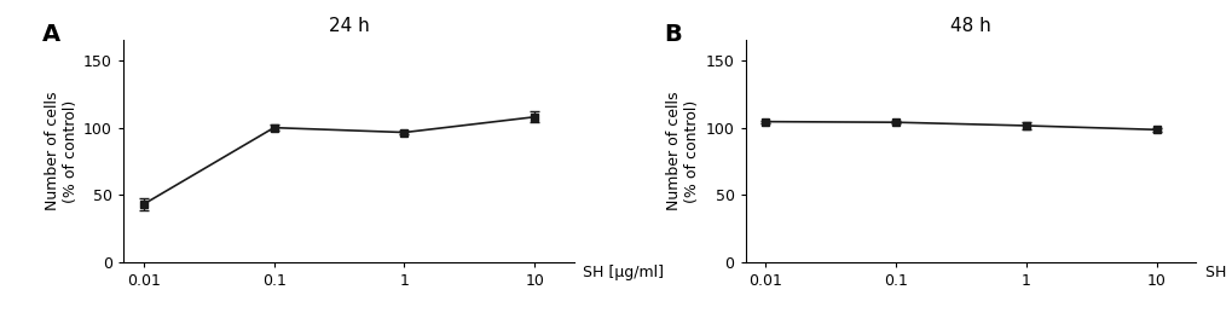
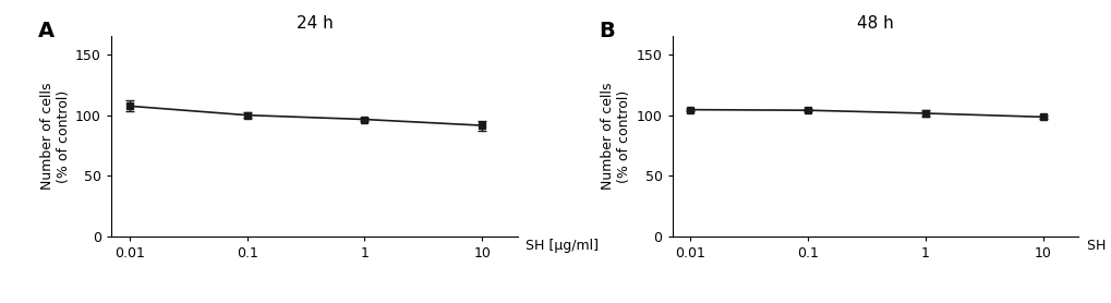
24 h/0.01: 43 -> 108
24 h/10: 108 -> 92
